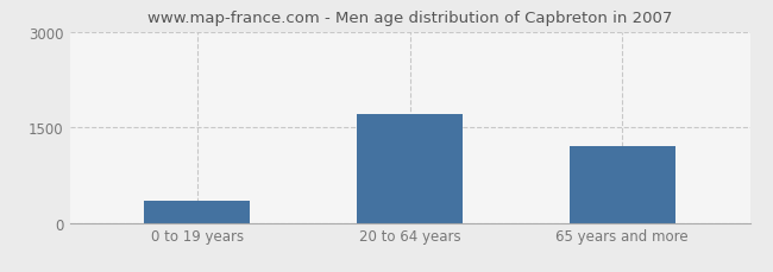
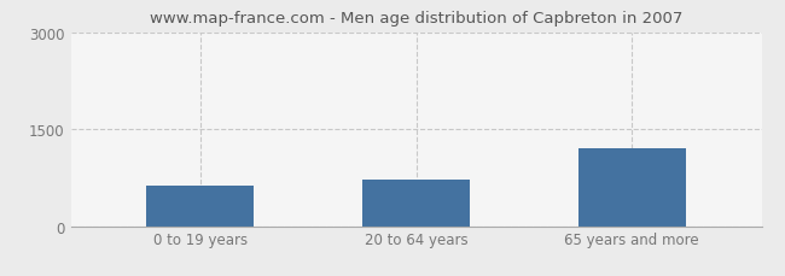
0 to 19 years: 350 -> 620
20 to 64 years: 1700 -> 720
